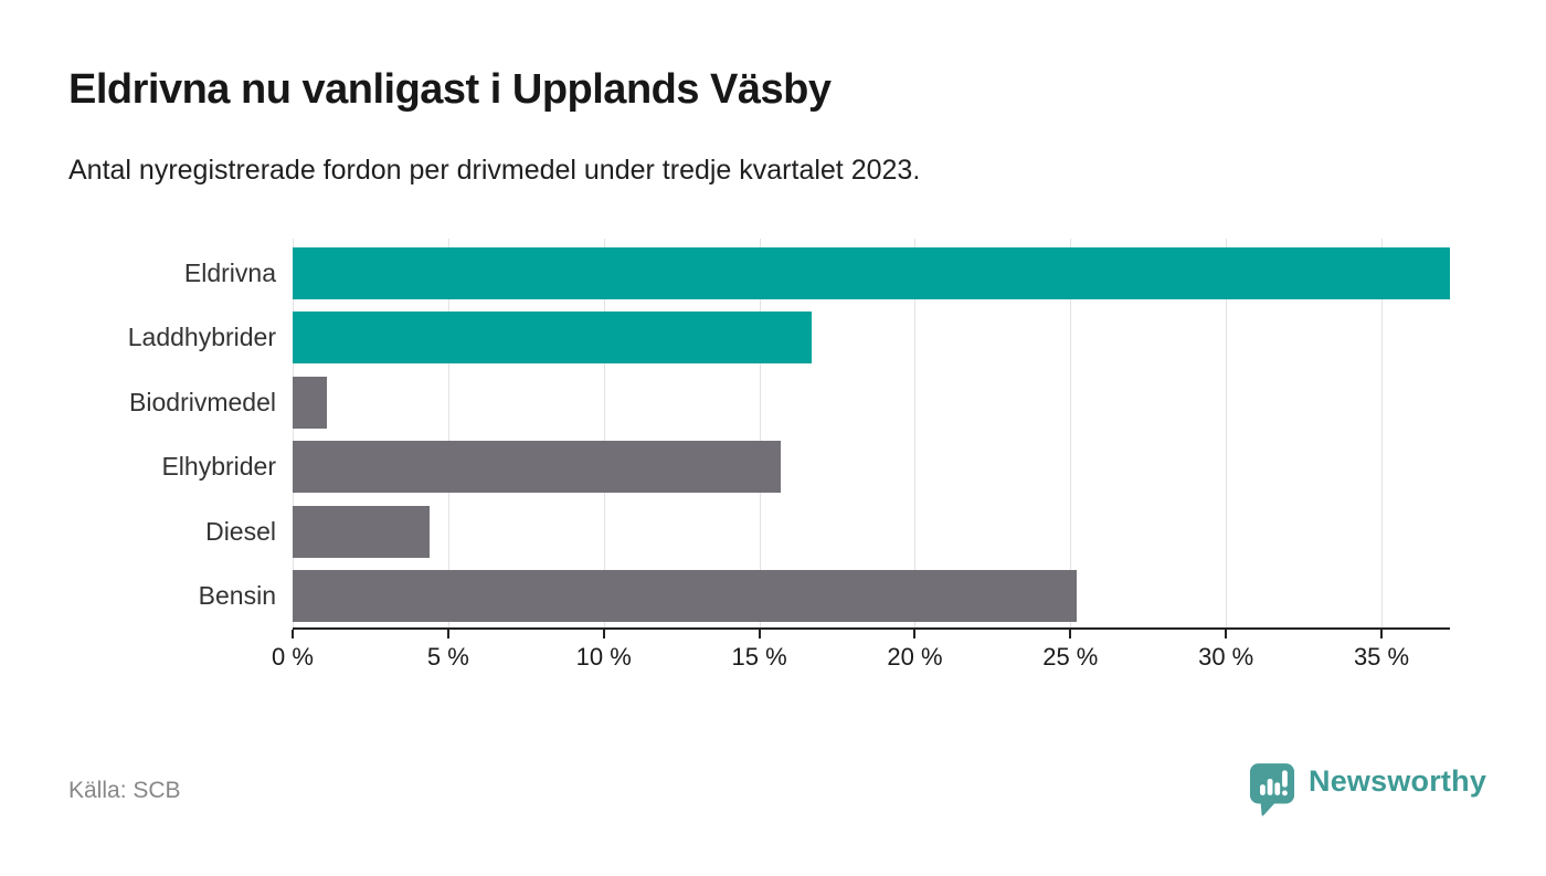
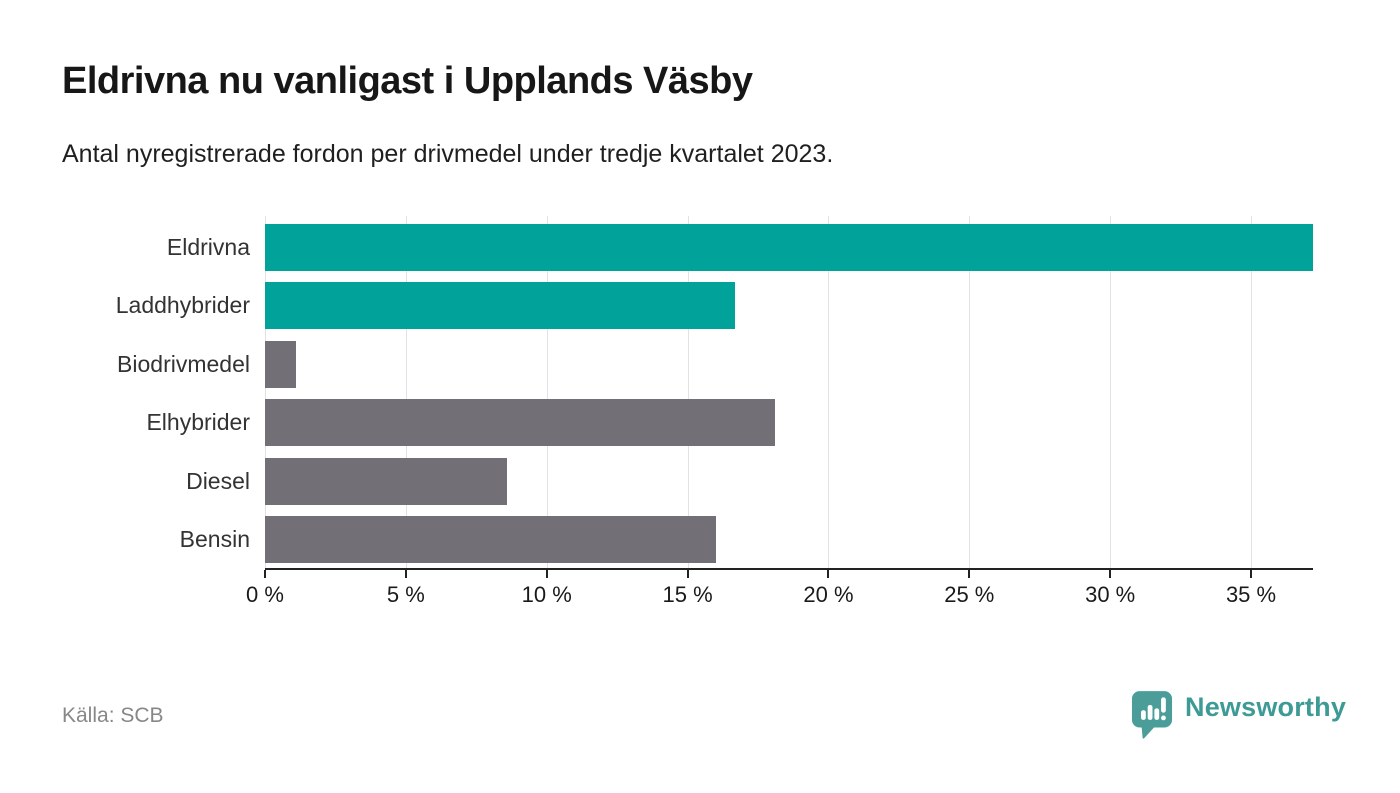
Elhybrider: 15.7% -> 18.1%
Diesel: 4.4% -> 8.6%
Bensin: 25.2% -> 16.0%
